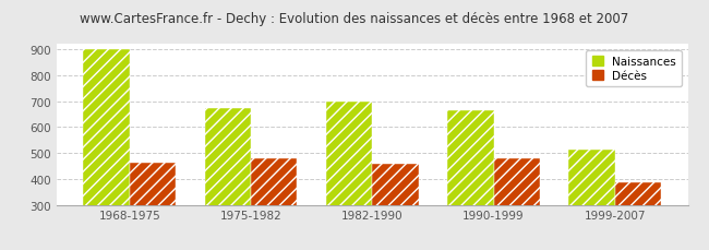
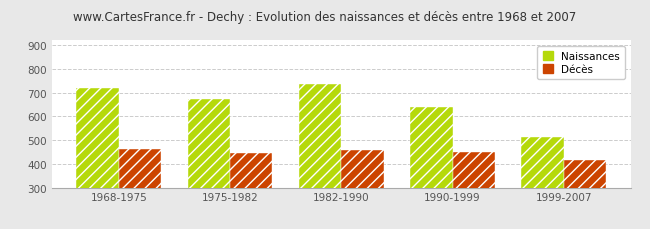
Naissances/1968-1975: 900 -> 720
Décès/1975-1982: 480 -> 445
Naissances/1982-1990: 700 -> 735
Naissances/1990-1999: 665 -> 640
Décès/1990-1999: 478 -> 450
Décès/1999-2007: 385 -> 415
